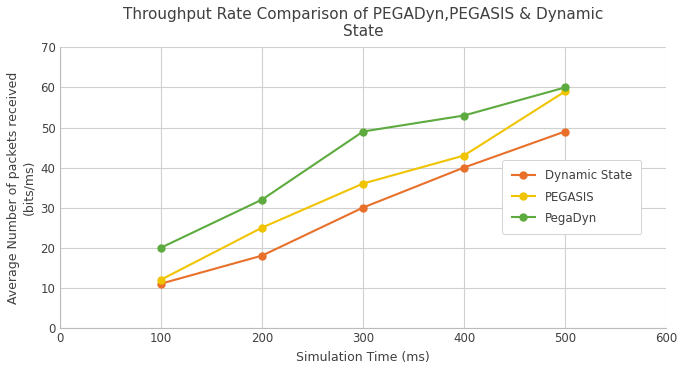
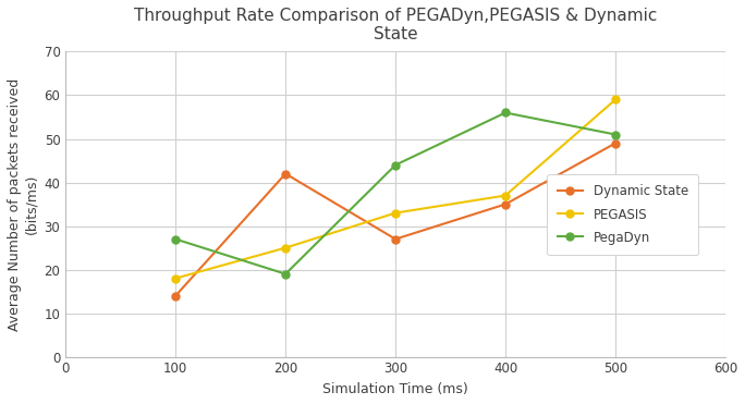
Dynamic State/100: 11 -> 14
PEGASIS/100: 12 -> 18
PegaDyn/100: 20 -> 27
Dynamic State/200: 18 -> 42
PegaDyn/200: 32 -> 19
Dynamic State/300: 30 -> 27
PEGASIS/300: 36 -> 33
PegaDyn/300: 49 -> 44
Dynamic State/400: 40 -> 35
PEGASIS/400: 43 -> 37
PegaDyn/400: 53 -> 56
PegaDyn/500: 60 -> 51
